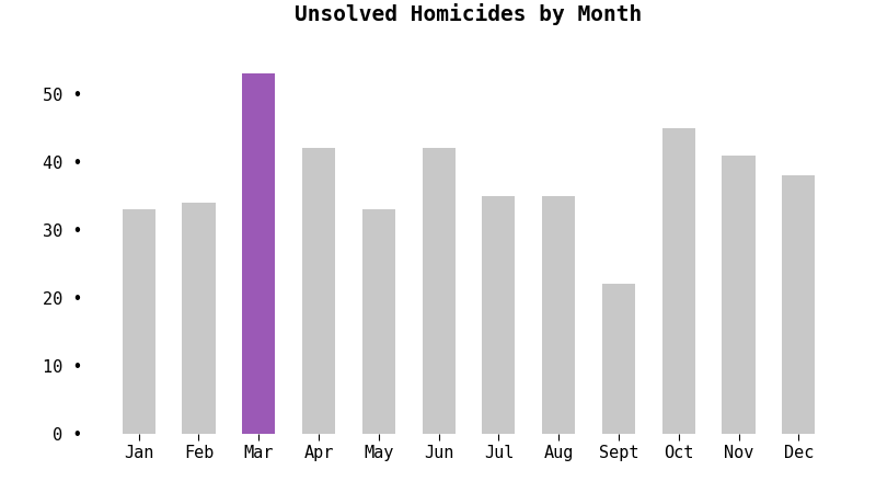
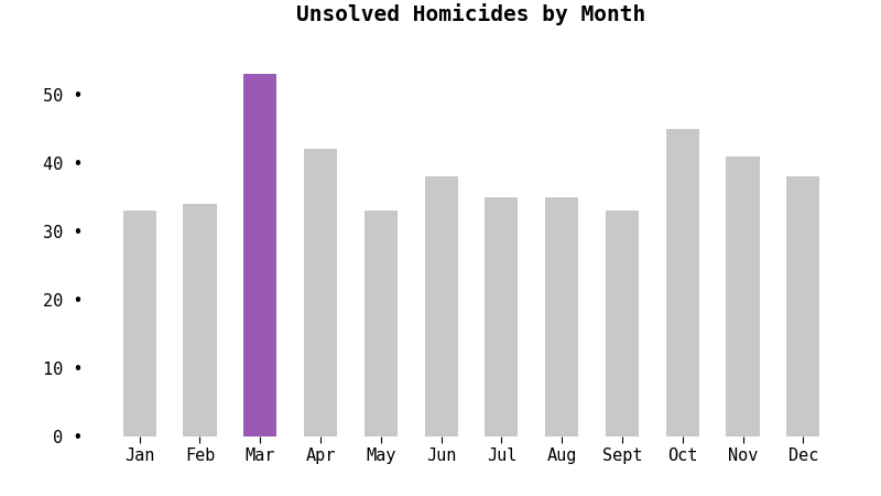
Jun: 42 • -> 38 •
Sept: 22 • -> 33 •
